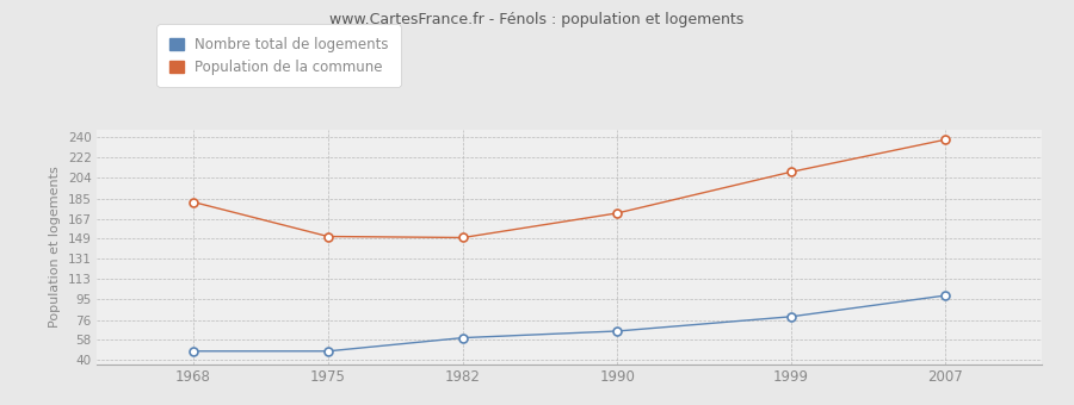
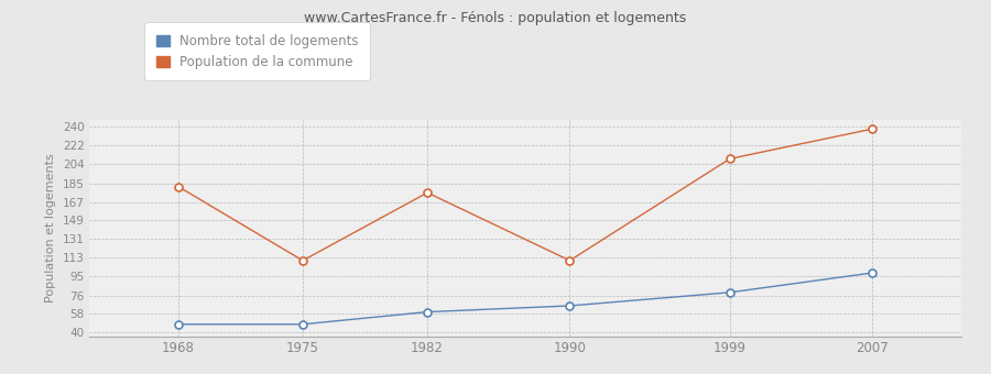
Population de la commune/1975: 151 -> 110
Population de la commune/1982: 150 -> 176
Population de la commune/1990: 172 -> 110
